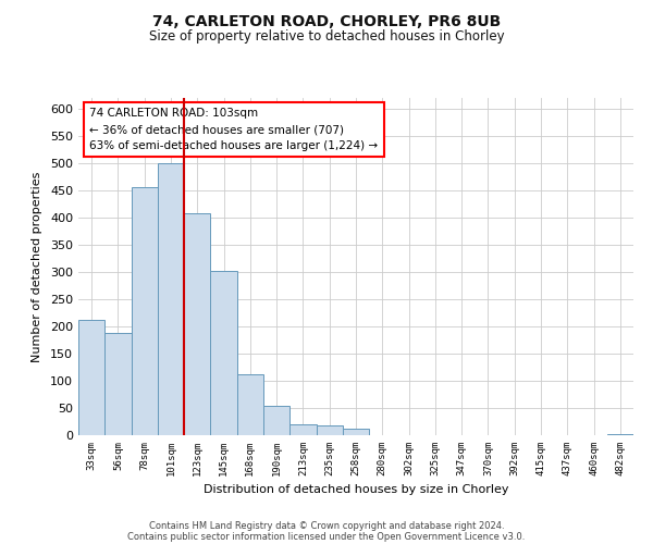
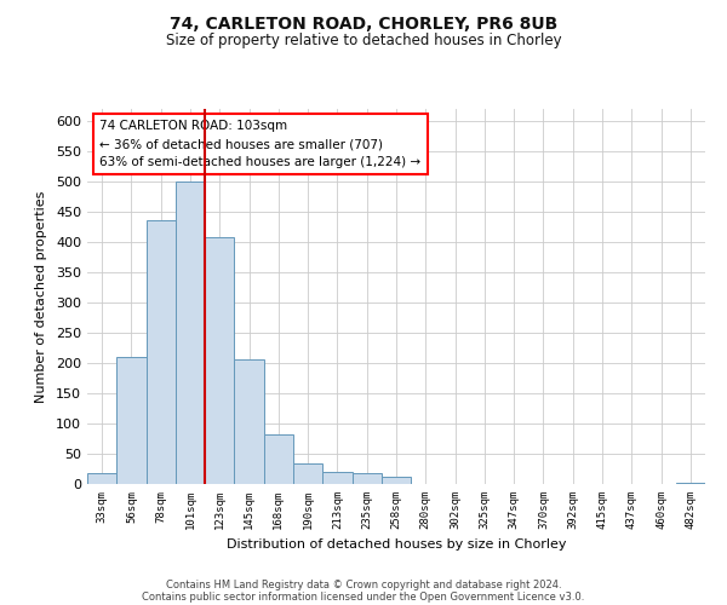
33sqm: 212 -> 18
56sqm: 188 -> 210
78sqm: 456 -> 435
145sqm: 302 -> 207
168sqm: 112 -> 83
190sqm: 54 -> 35
